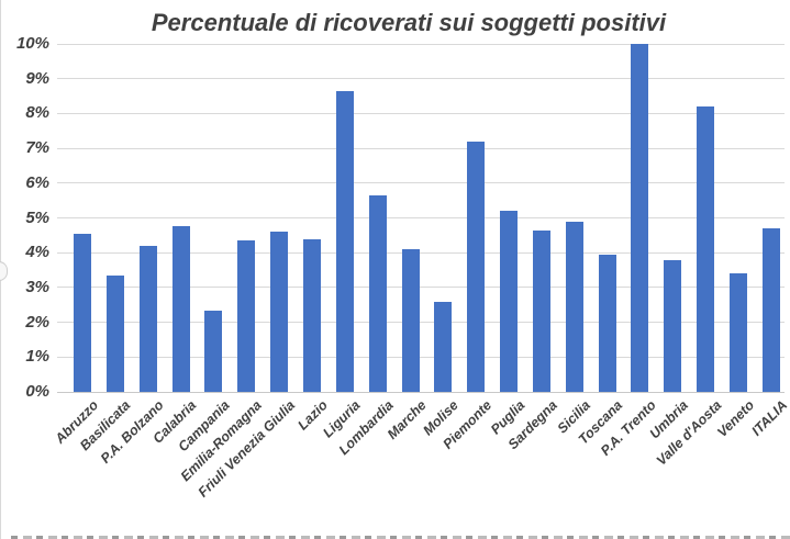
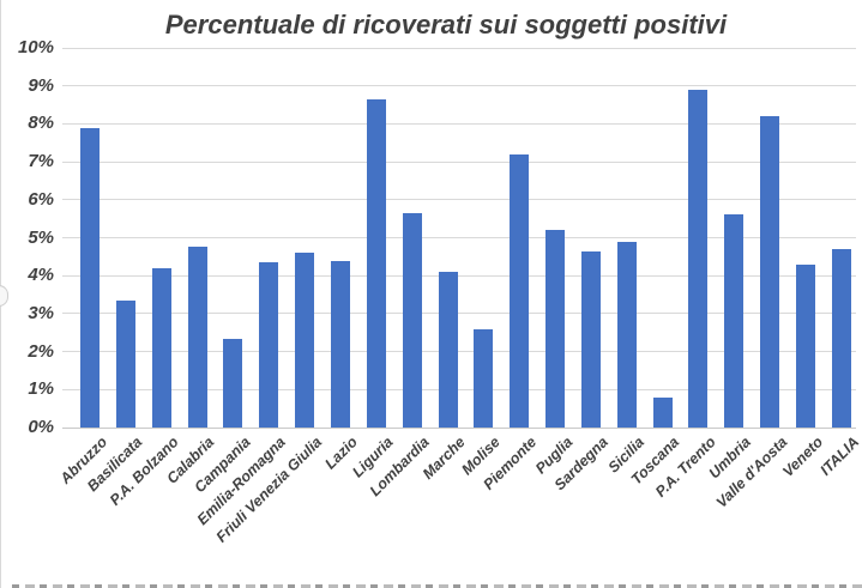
Abruzzo: 4.5% -> 7.9%
Toscana: 4.0% -> 0.8%
P.A. Trento: 10.0% -> 8.9%
Umbria: 3.8% -> 5.6%
Veneto: 3.4% -> 4.3%
